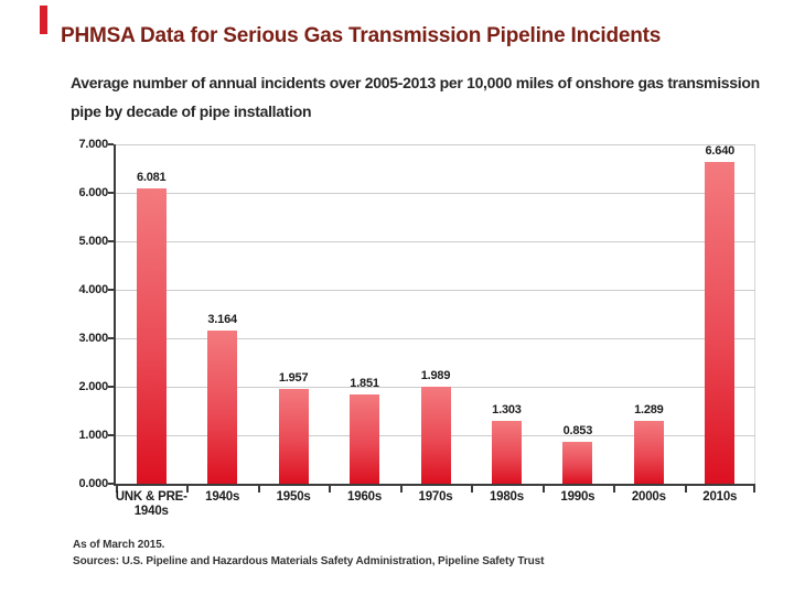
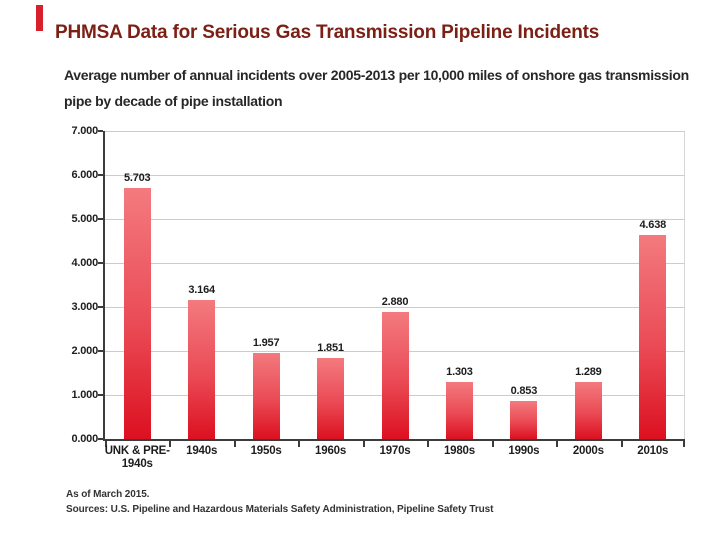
UNK & PRE- 1940s: 6.081 -> 5.703
1970s: 1.989 -> 2.880
2010s: 6.640 -> 4.638
